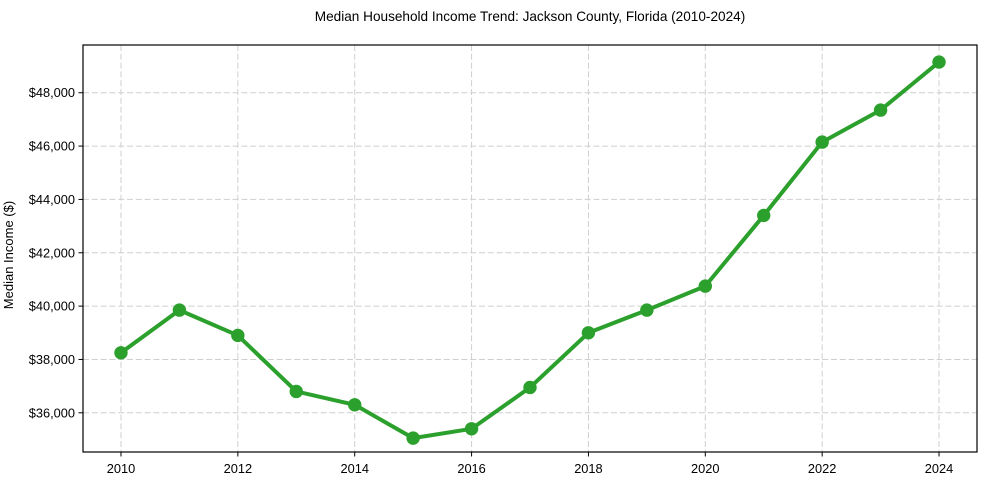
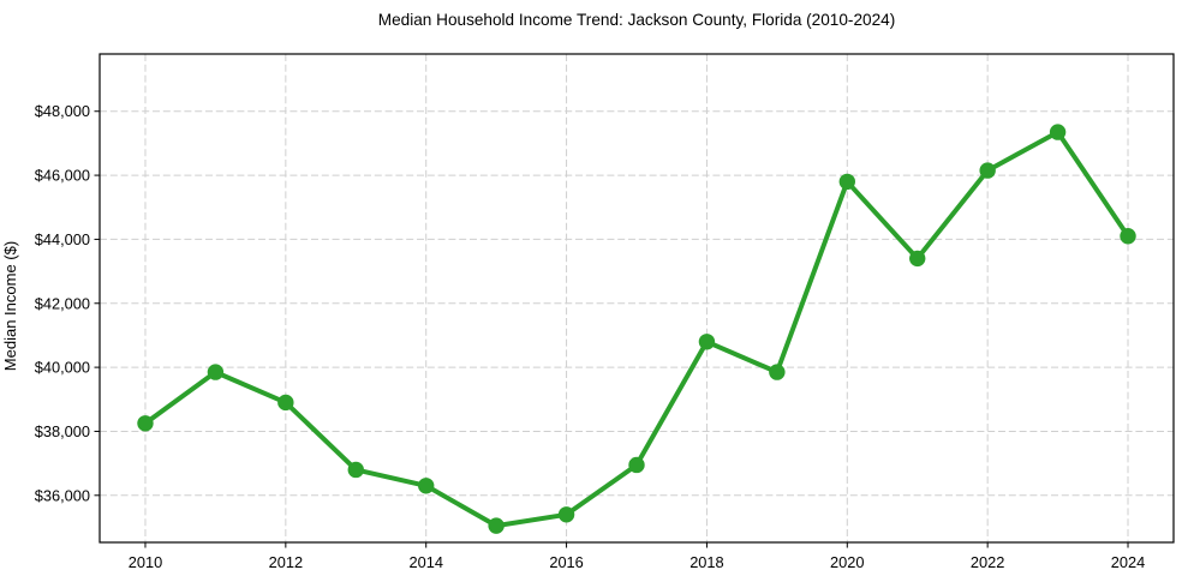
2018: $39000 -> $40800
2020: $40800 -> $45800
2024: $49200 -> $44100
